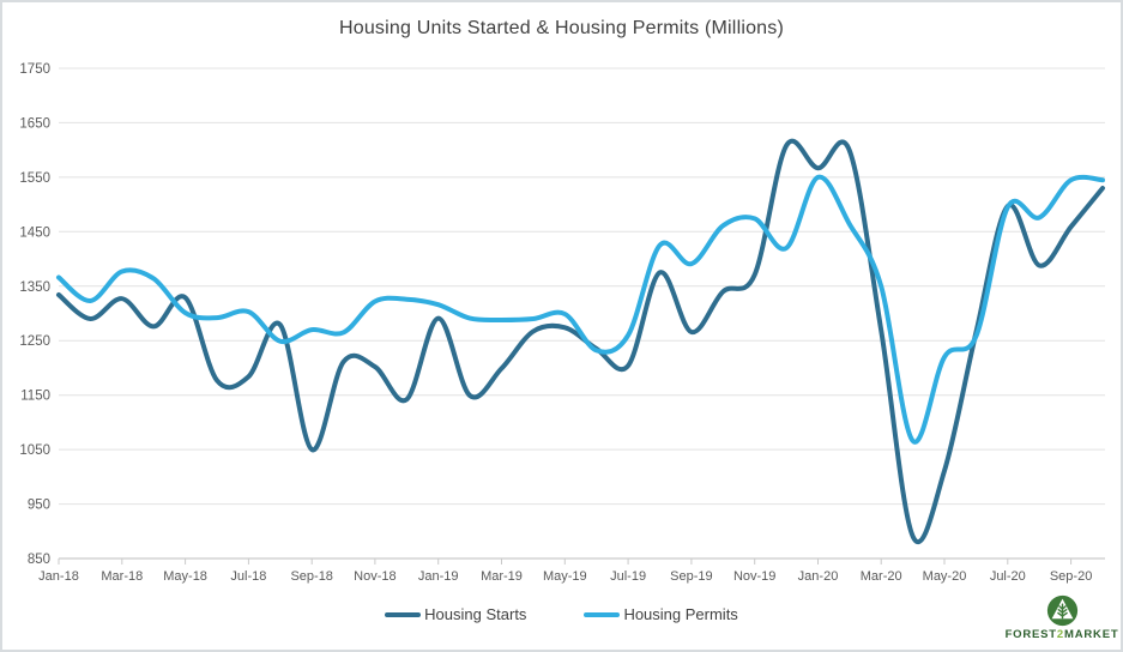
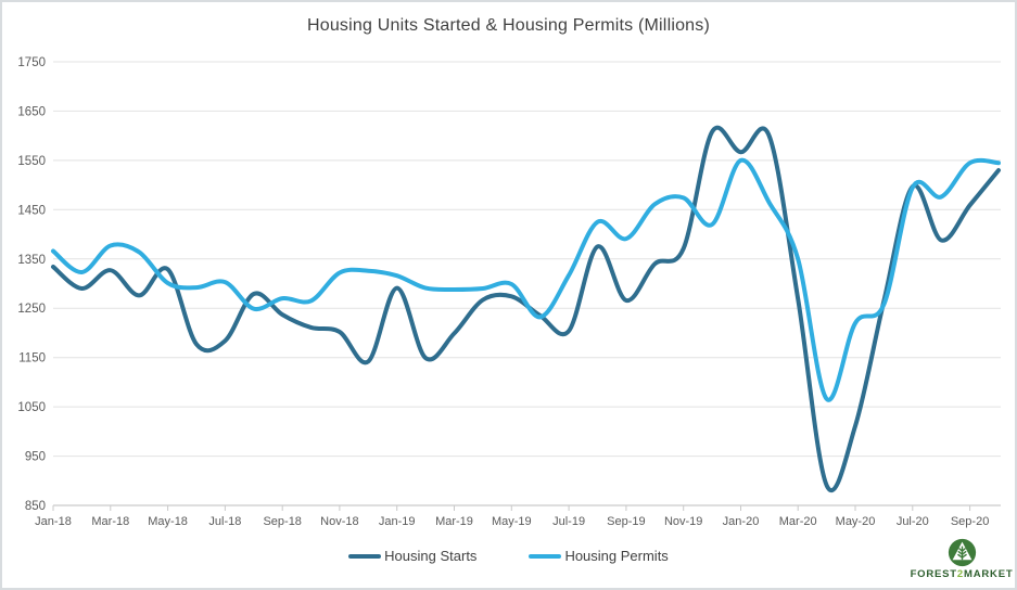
Housing Starts/Sep-18: 1050 -> 1240
Housing Permits/Jul-19: 1260 -> 1320
